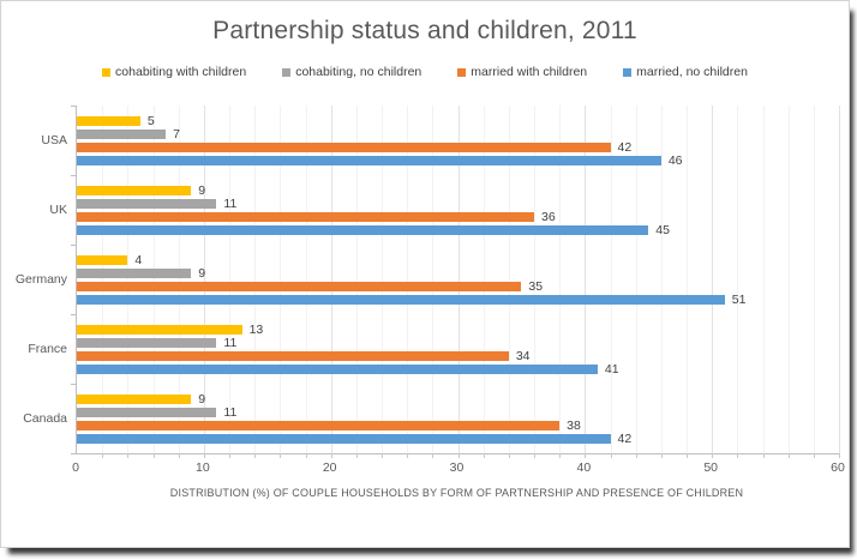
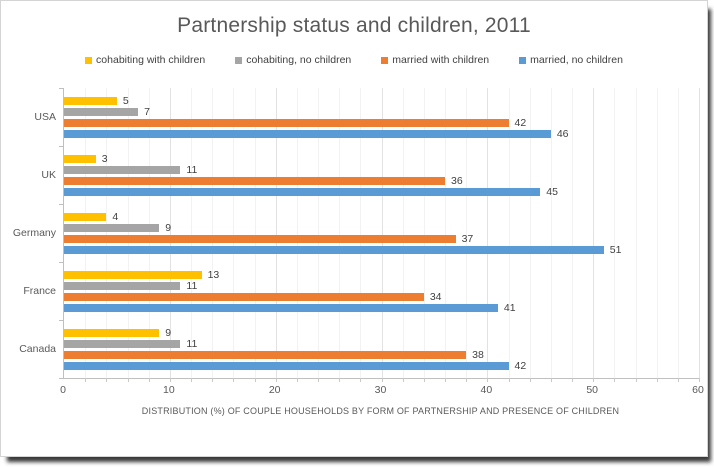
cohabiting with children/UK: 9 -> 3
married with children/Germany: 35 -> 37
